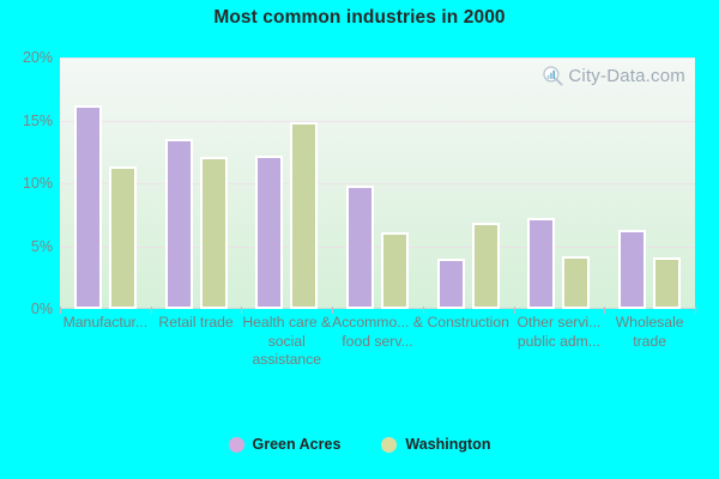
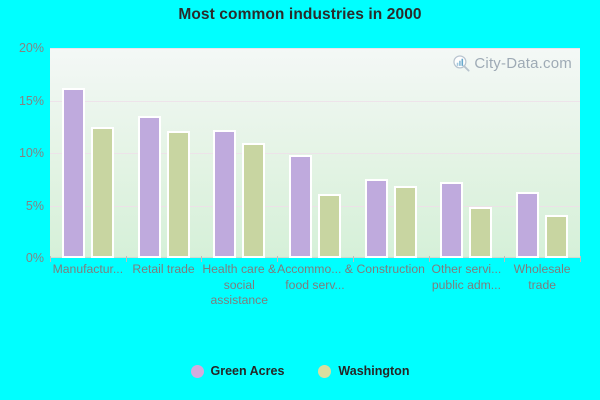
Washington/Manufactur...: 11.3% -> 12.5%
Washington/Health care & social assistance: 14.9% -> 11.0%
Green Acres/Construction: 4.0% -> 7.5%
Washington/Other servi... public adm...: 4.2% -> 4.9%
